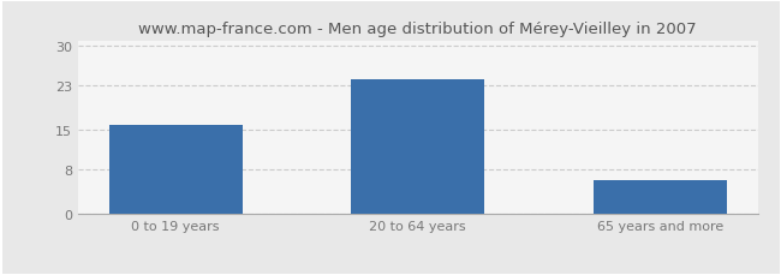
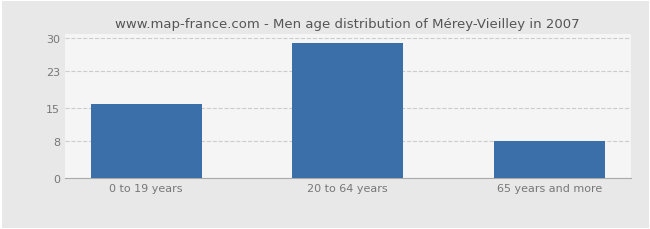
20 to 64 years: 24 -> 29
65 years and more: 6 -> 8
